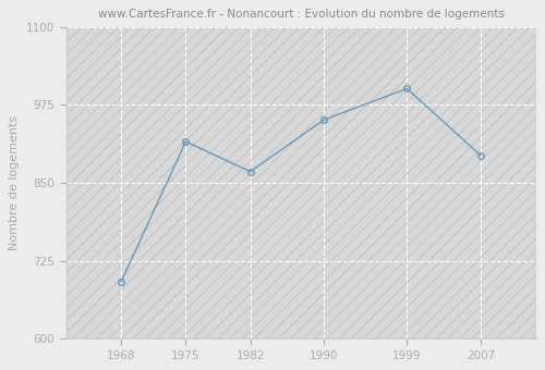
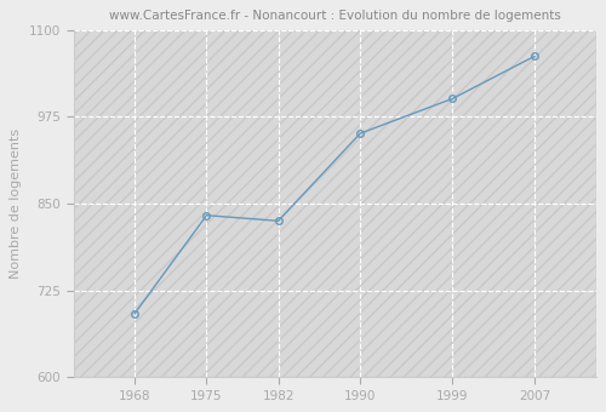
1975: 916 -> 833
1982: 868 -> 825
2007: 894 -> 1062
